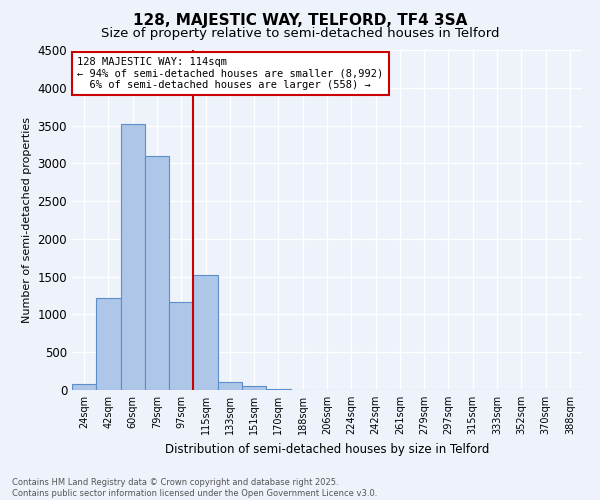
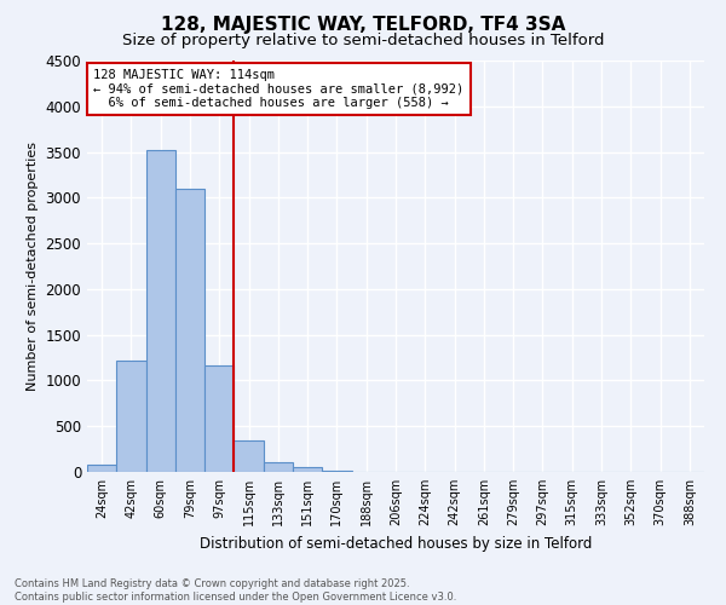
115sqm: 1520 -> 340
